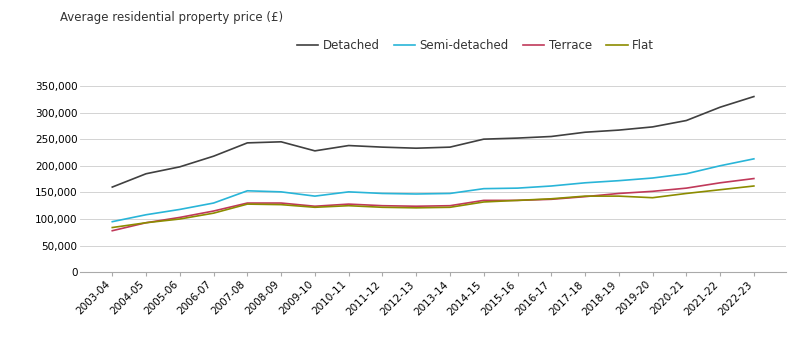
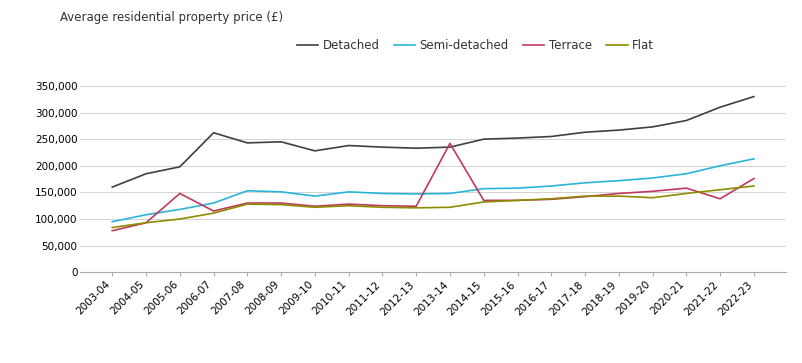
Terrace/2005-06: 103,000 -> 148,000
Detached/2006-07: 218,000 -> 262,000
Terrace/2013-14: 125,000 -> 242,000
Terrace/2021-22: 168,000 -> 138,000
